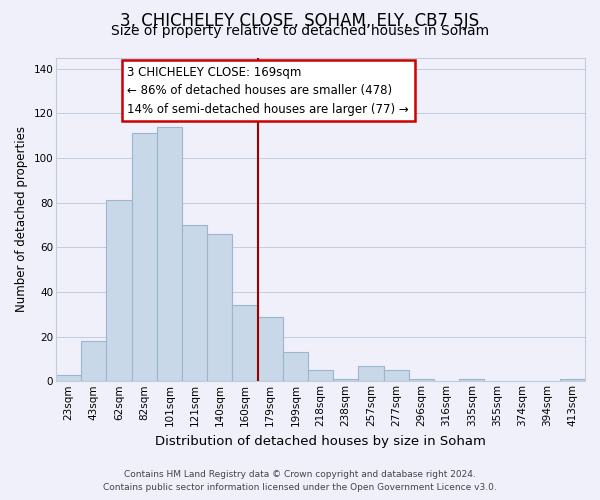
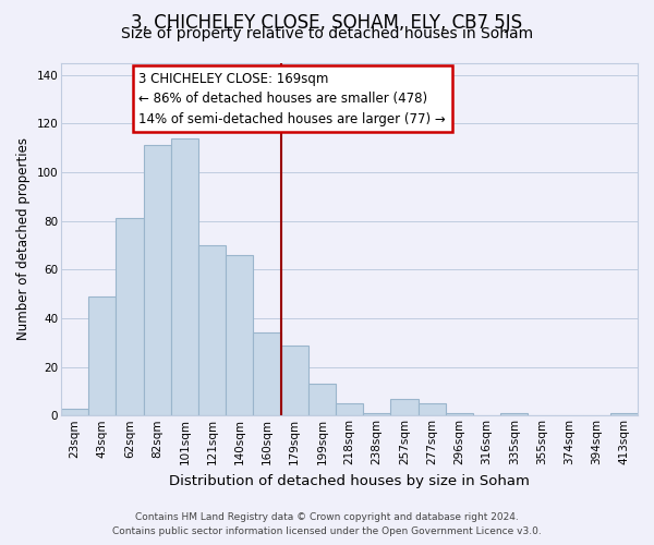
43sqm: 18 -> 49
